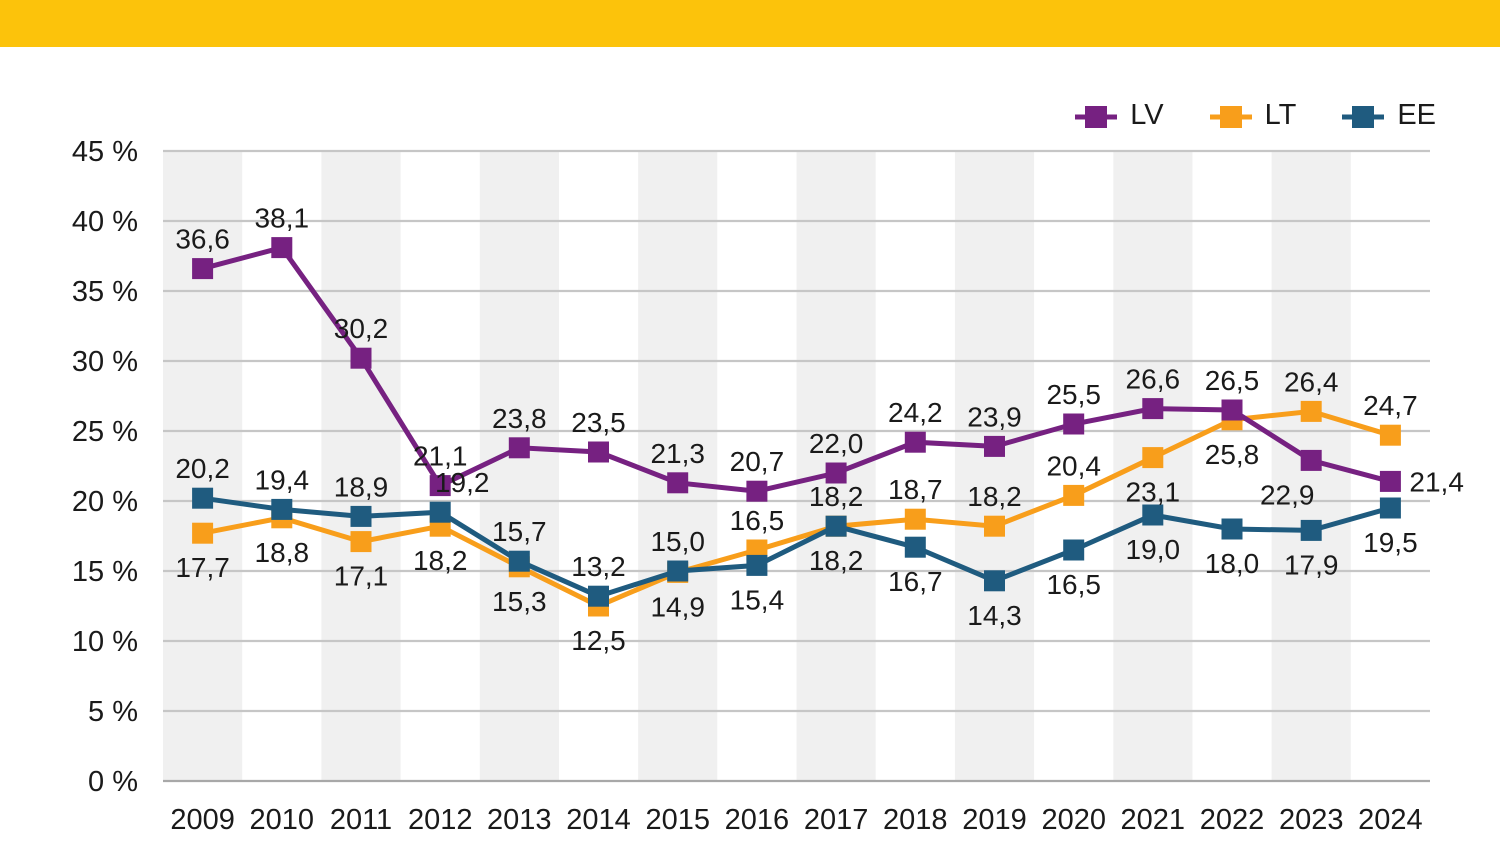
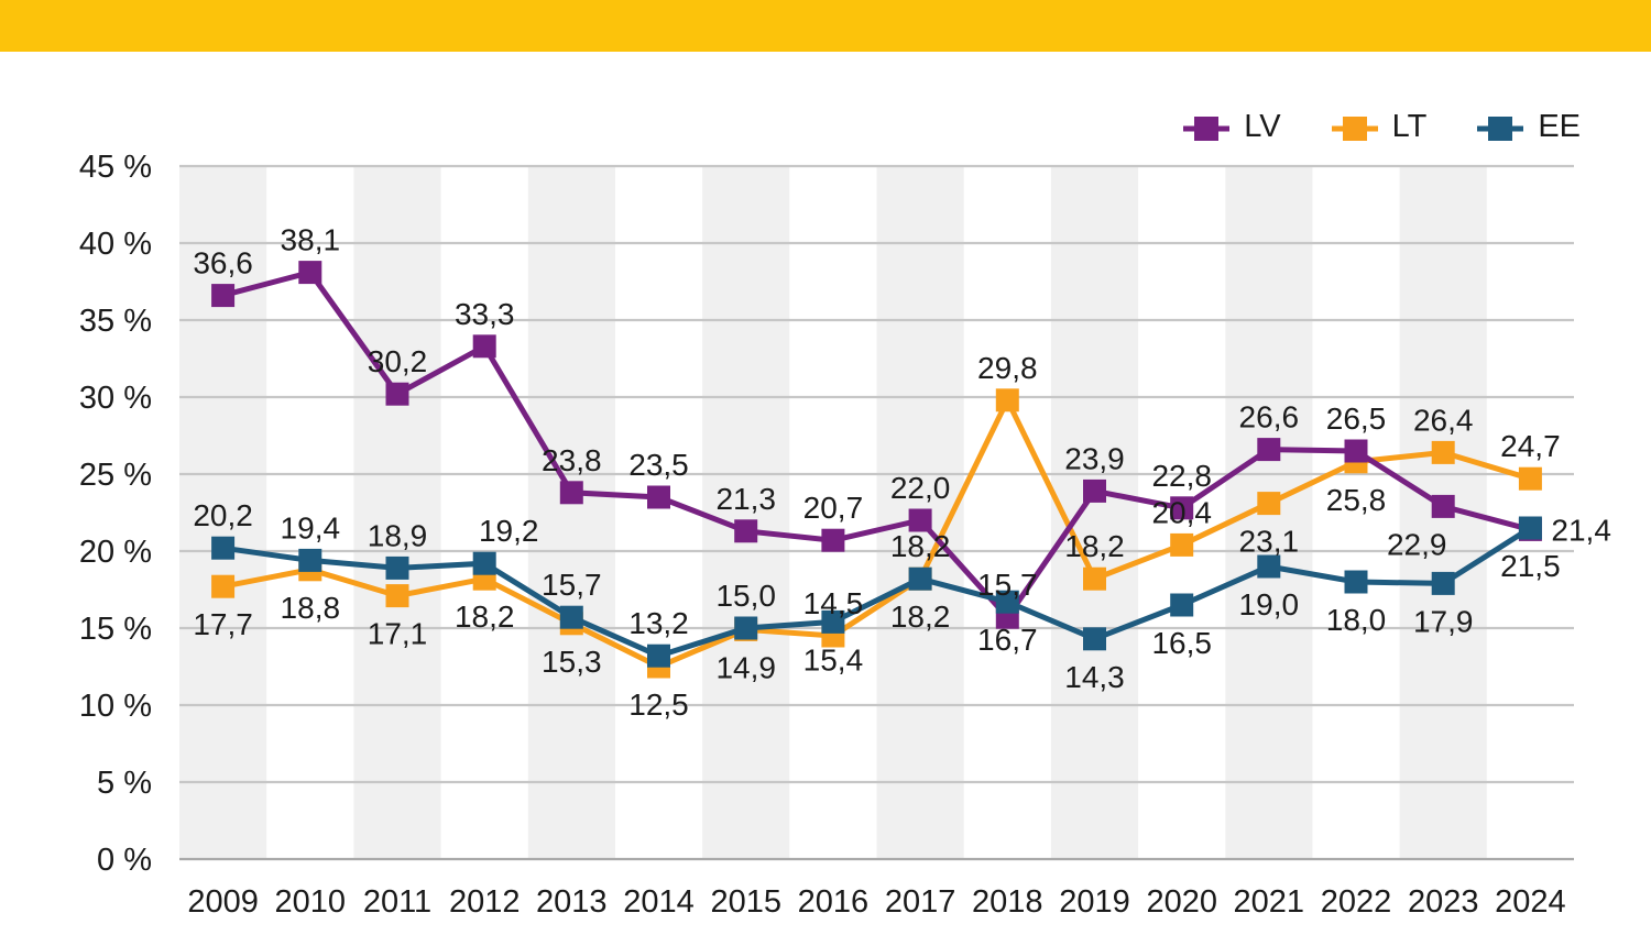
LV/2012: 21,1 -> 33,3
LT/2016: 16,5 -> 14,5
LV/2018: 24,2 -> 15,7
LT/2018: 18,7 -> 29,8
LV/2020: 25,5 -> 22,8
EE/2024: 19,5 -> 21,5
